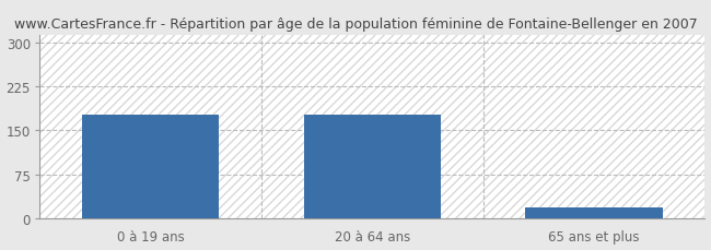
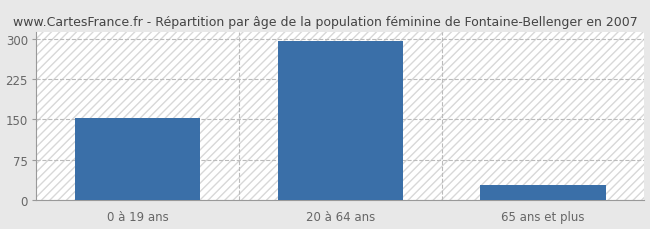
0 à 19 ans: 176 -> 152
20 à 64 ans: 176 -> 296
65 ans et plus: 18 -> 28
